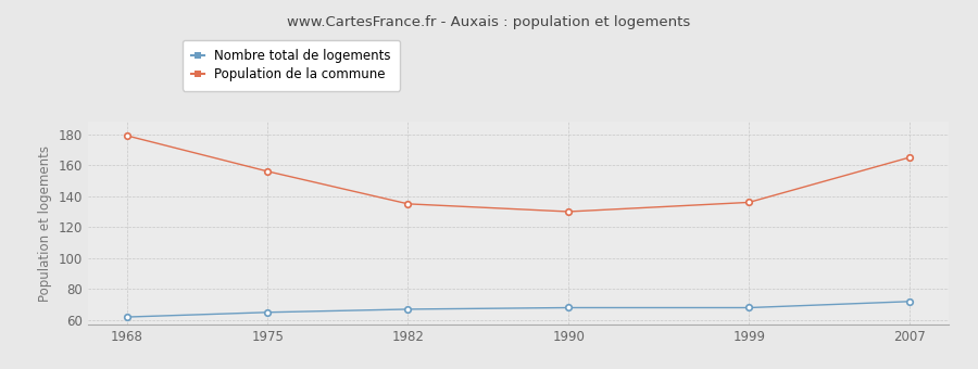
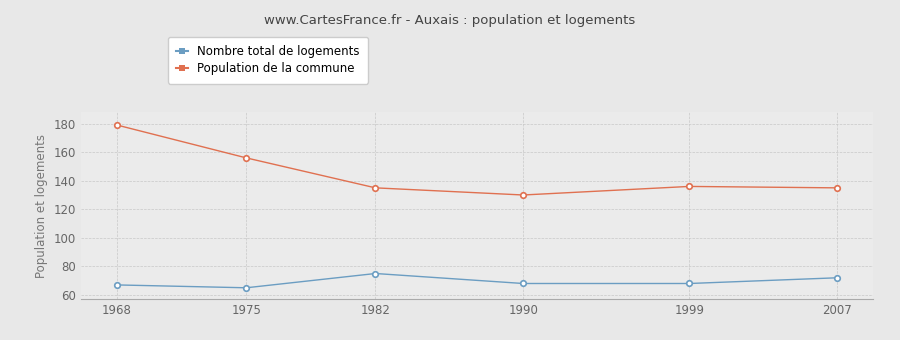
Nombre total de logements/1968: 62 -> 67
Nombre total de logements/1982: 67 -> 75
Population de la commune/2007: 165 -> 135
